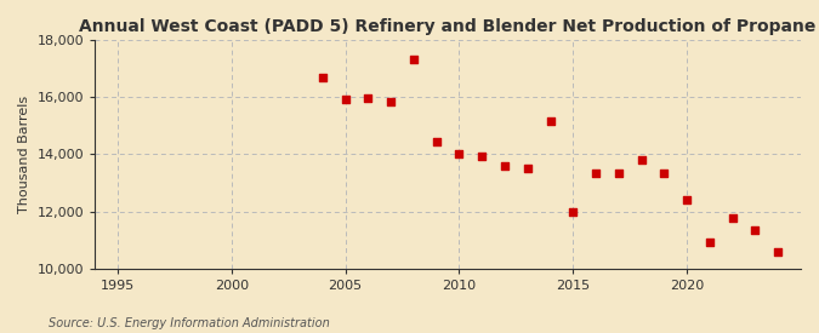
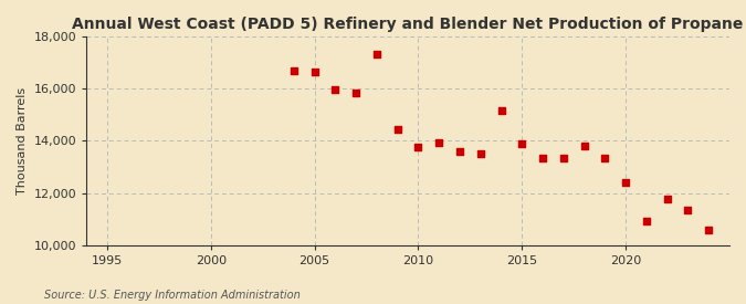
2005: 15,900 -> 16,650
2010: 14,000 -> 13,750
2015: 12,000 -> 13,900
